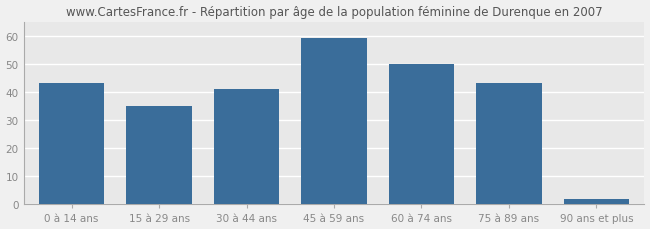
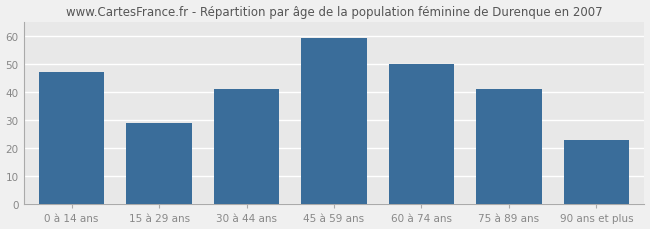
0 à 14 ans: 43 -> 47
15 à 29 ans: 35 -> 29
75 à 89 ans: 43 -> 41
90 ans et plus: 2 -> 23
